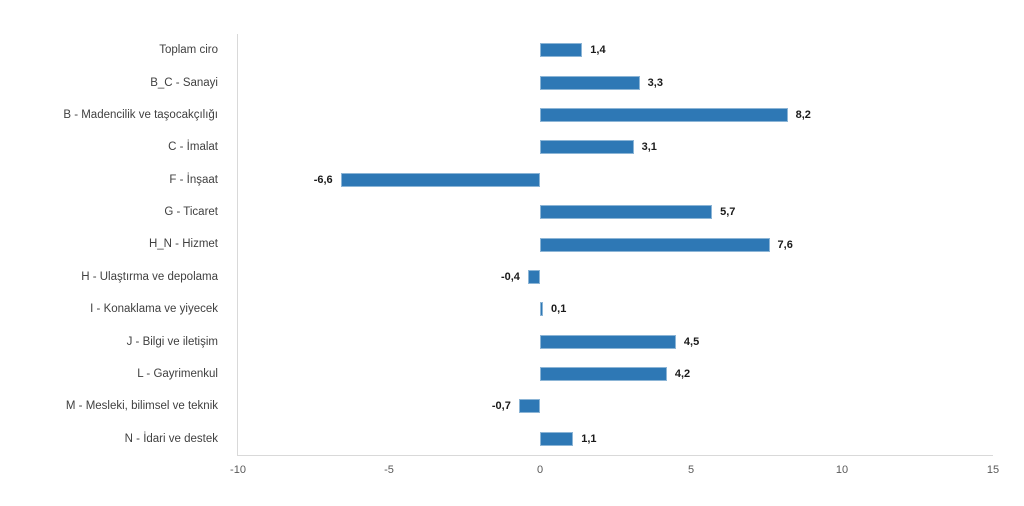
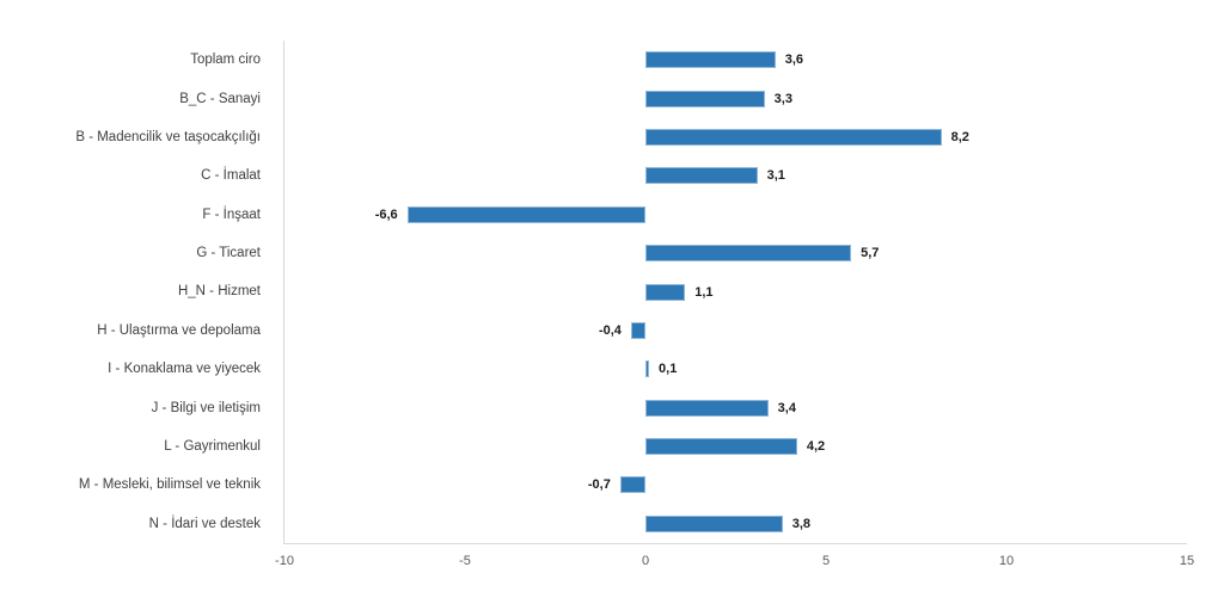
Toplam ciro: 1,4 -> 3,6
H_N - Hizmet: 7,6 -> 1,1
J - Bilgi ve iletişim: 4,5 -> 3,4
N - İdari ve destek: 1,1 -> 3,8
